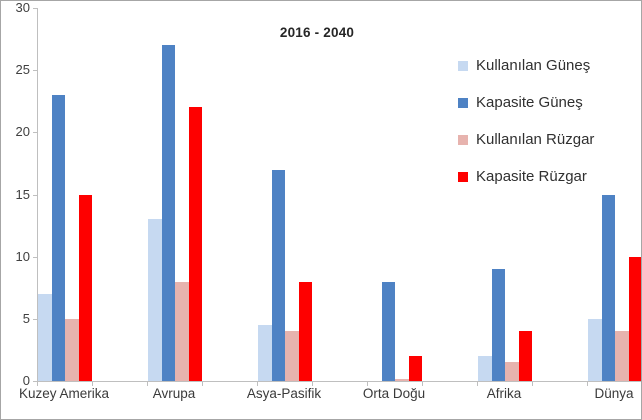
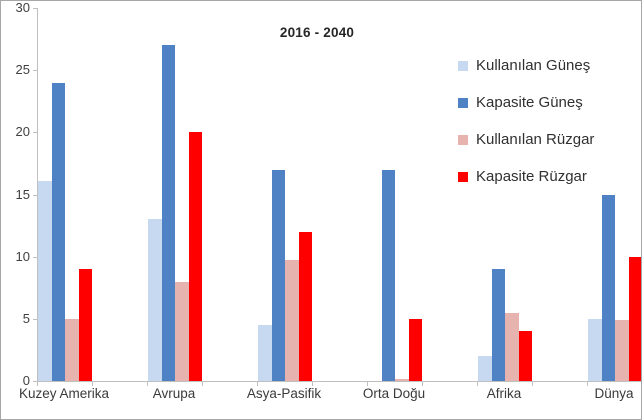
Kullanılan Güneş/Kuzey Amerika: 7.0 -> 16.1
Kapasite Güneş/Kuzey Amerika: 23 -> 24
Kapasite Rüzgar/Kuzey Amerika: 15 -> 9
Kapasite Rüzgar/Avrupa: 22 -> 20
Kullanılan Rüzgar/Asya-Pasifik: 4.0 -> 9.7
Kapasite Rüzgar/Asya-Pasifik: 8 -> 12
Kapasite Güneş/Orta Doğu: 8 -> 17
Kapasite Rüzgar/Orta Doğu: 2 -> 5
Kullanılan Rüzgar/Afrika: 1.5 -> 5.5
Kullanılan Rüzgar/Dünya: 4.0 -> 4.9
